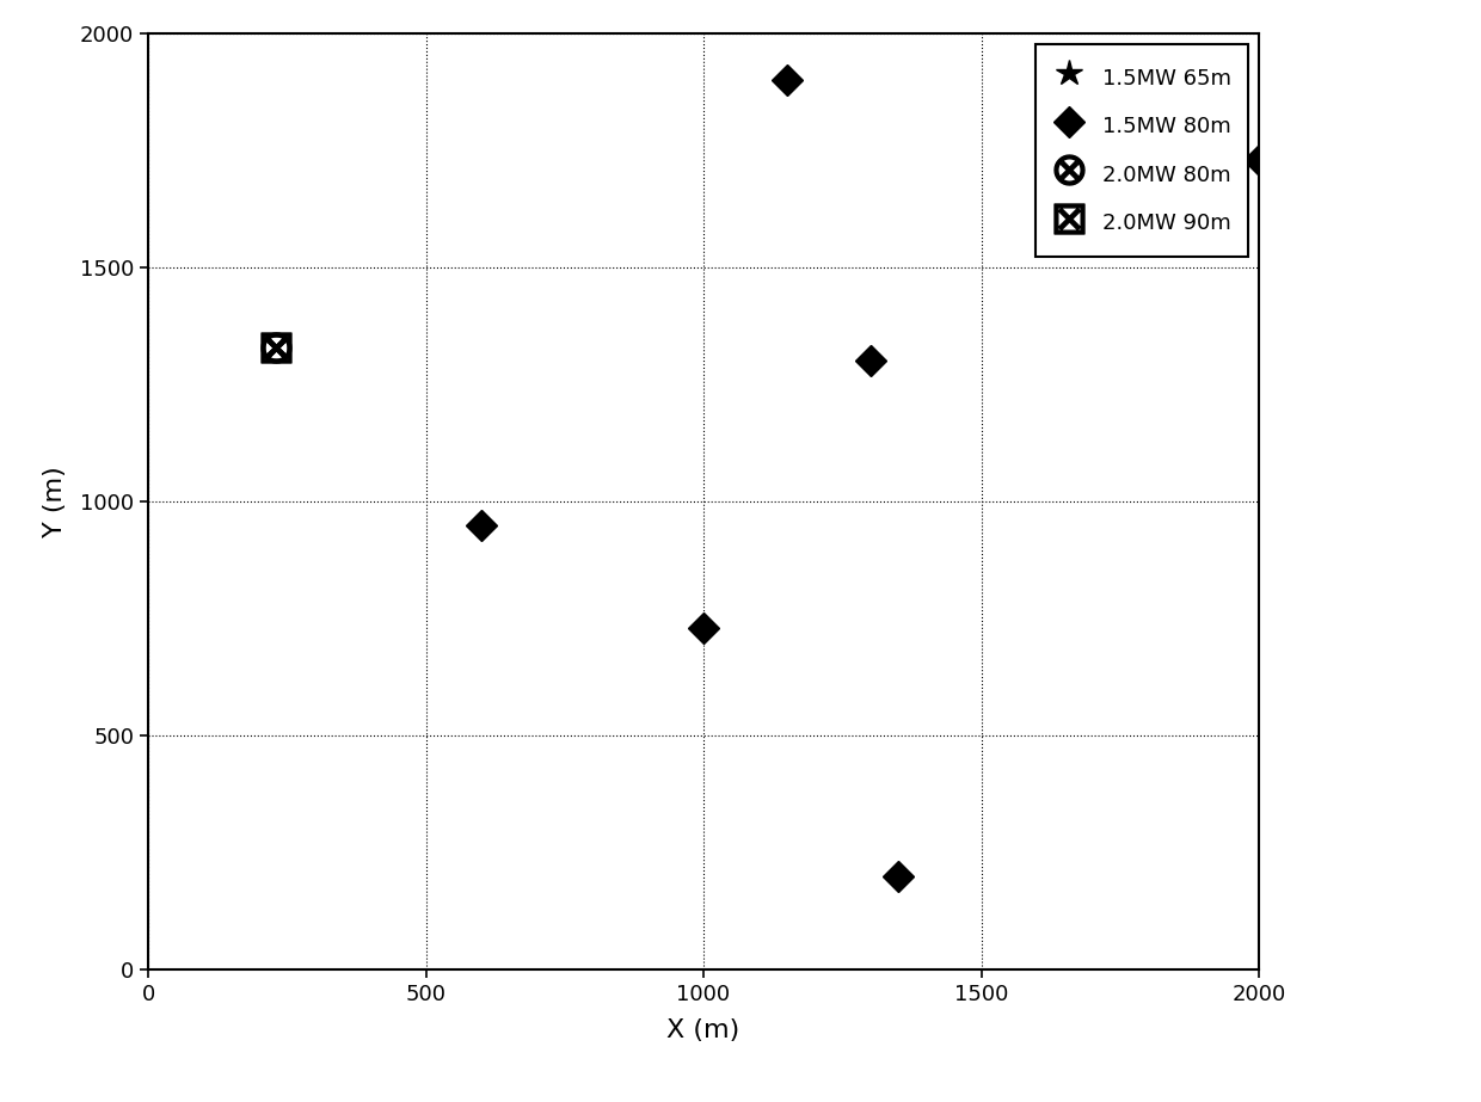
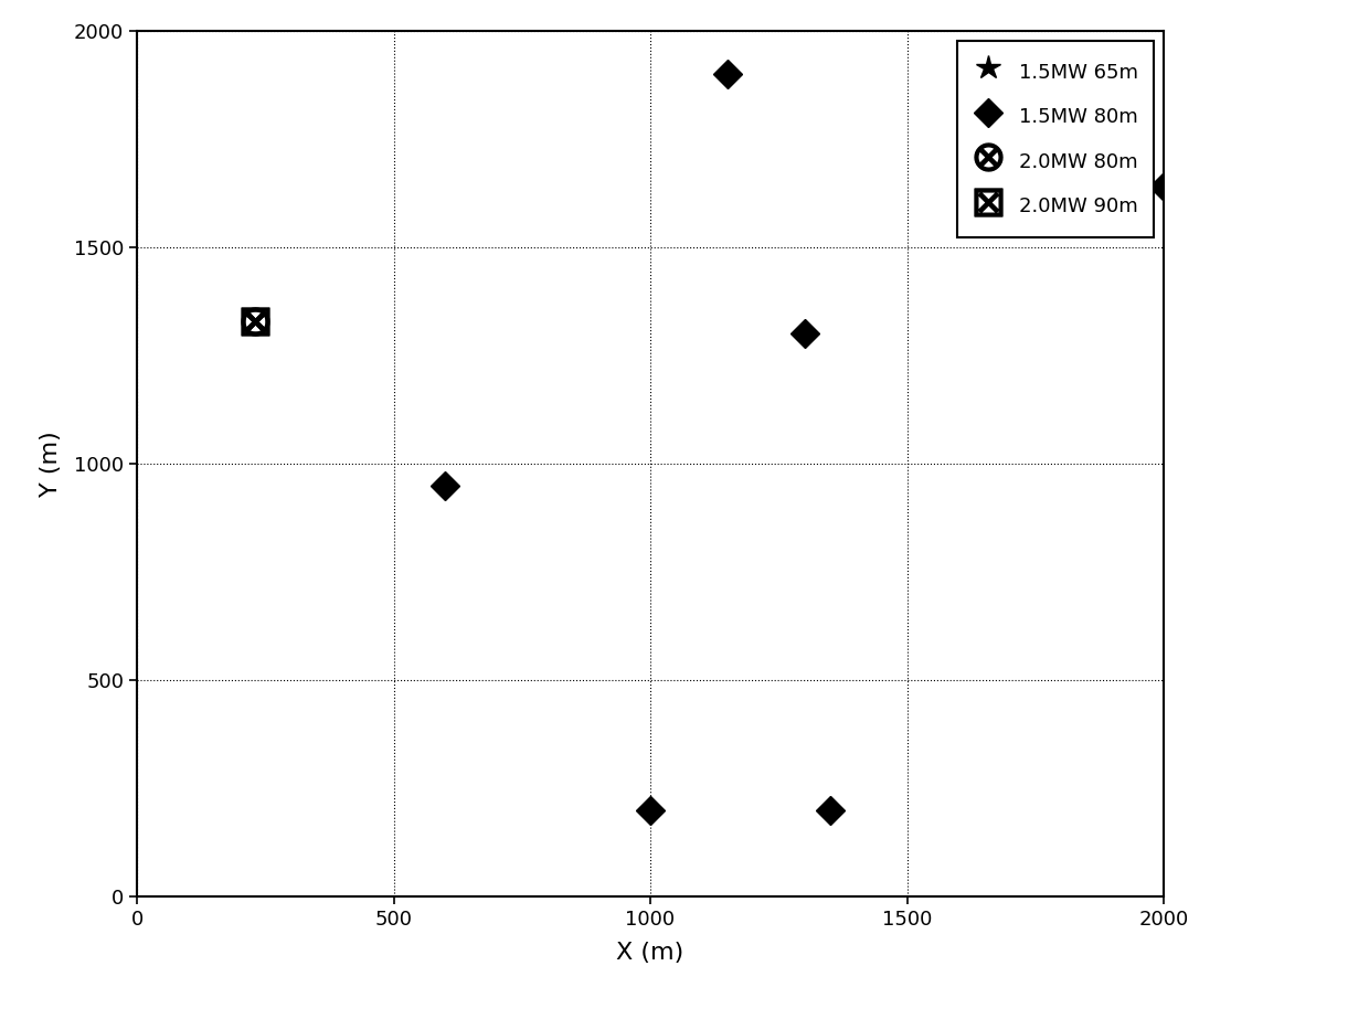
1000: 730 -> 200
2000: 1730 -> 1640
